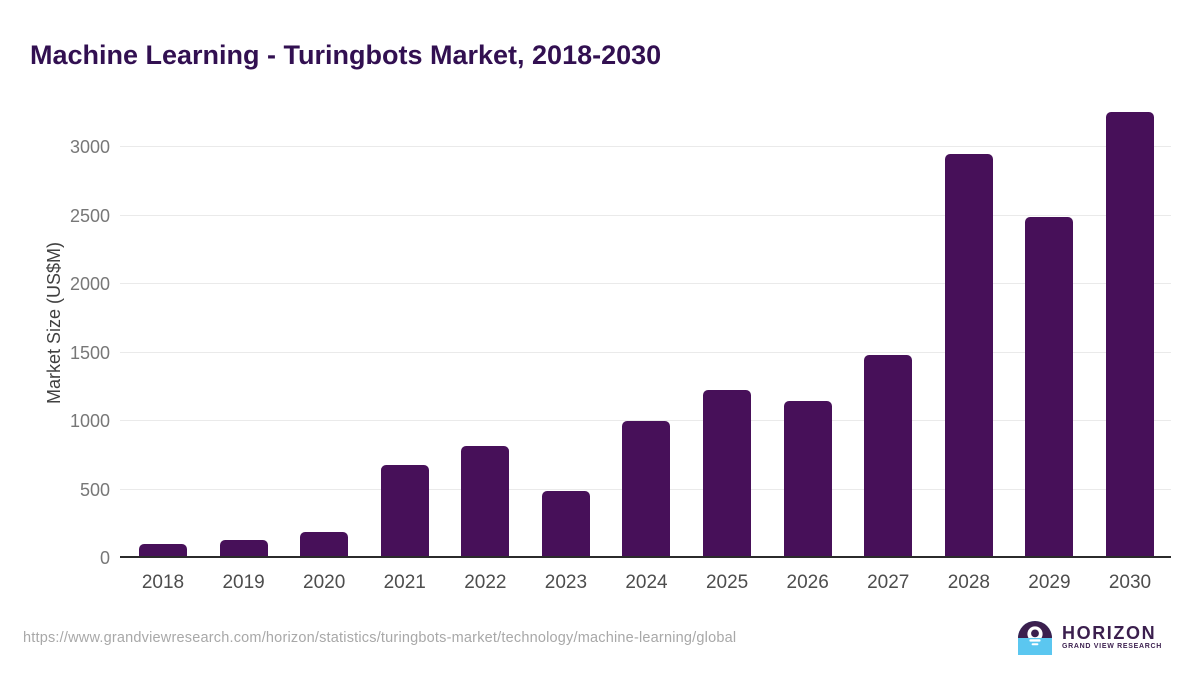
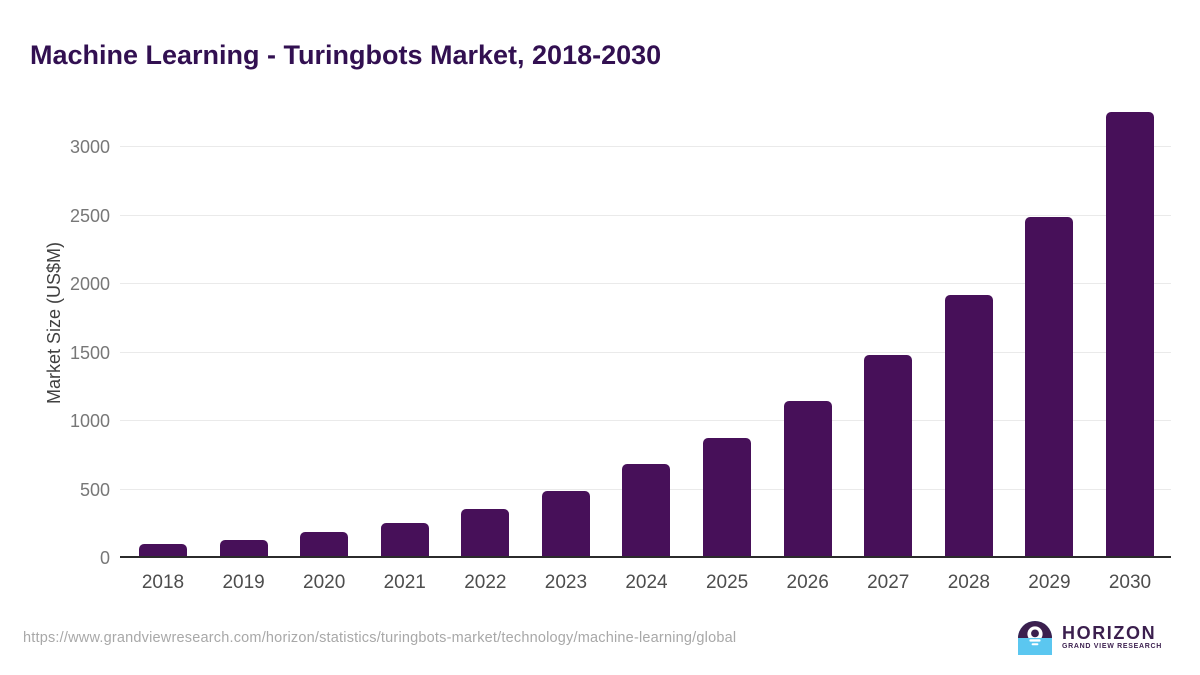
2021: 680 -> 250
2022: 820 -> 360
2024: 1000 -> 680
2025: 1230 -> 880
2028: 2950 -> 1920
